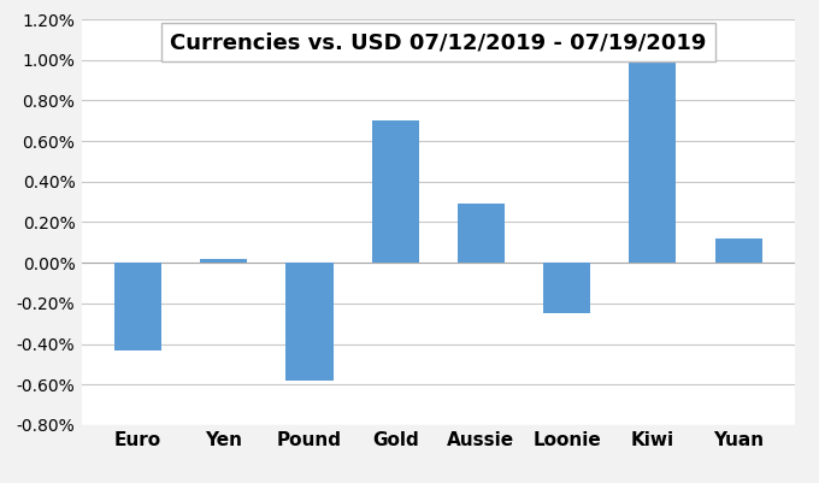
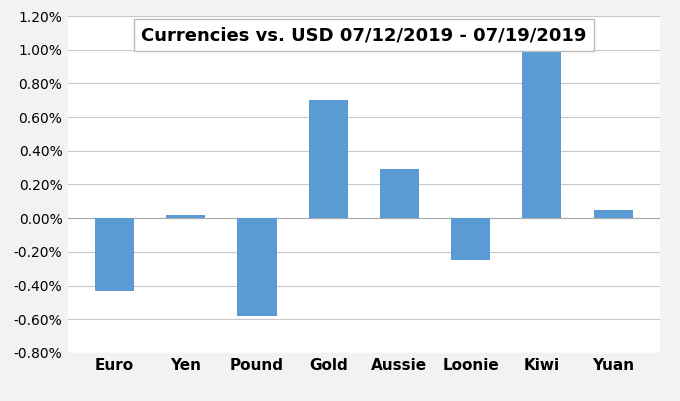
Yuan: 0.12% -> 0.05%
